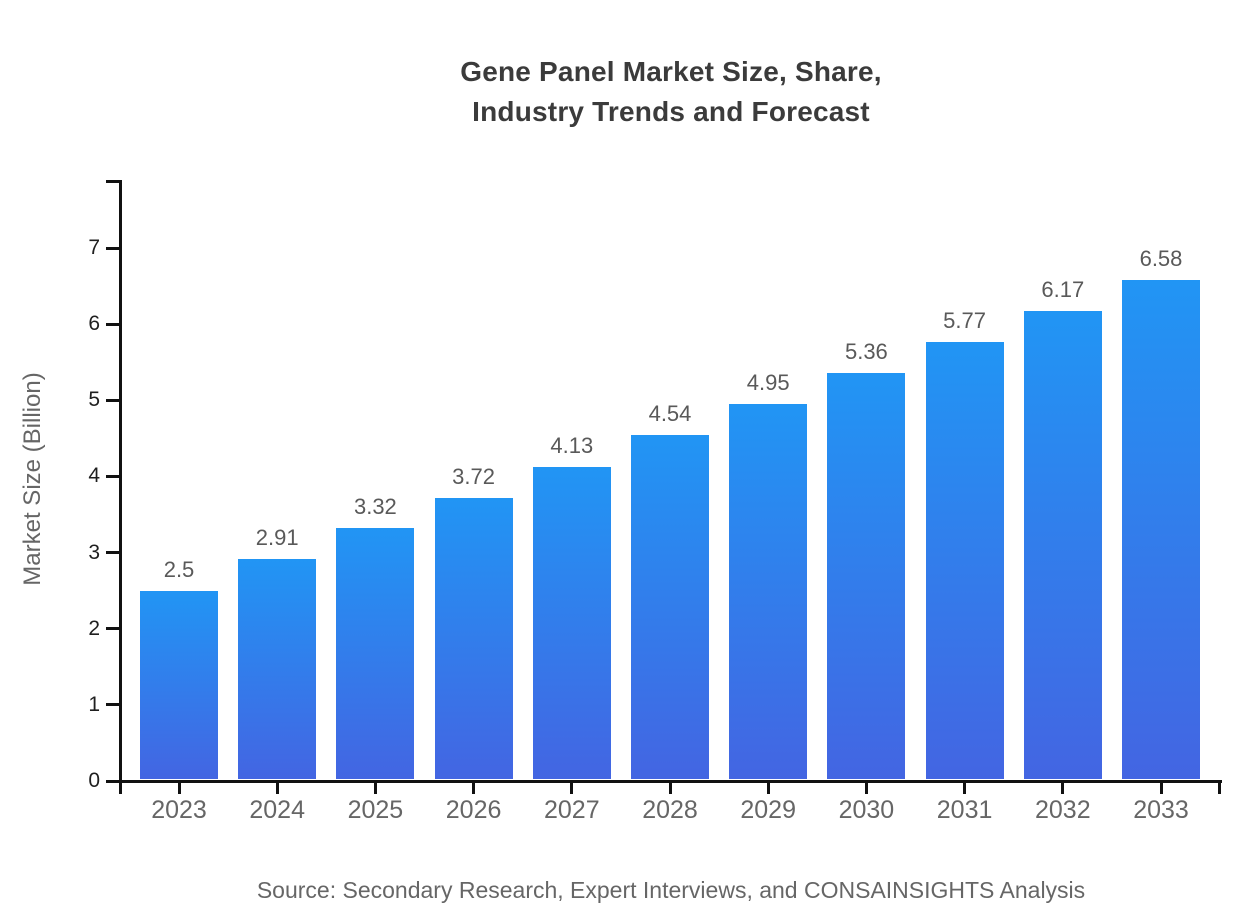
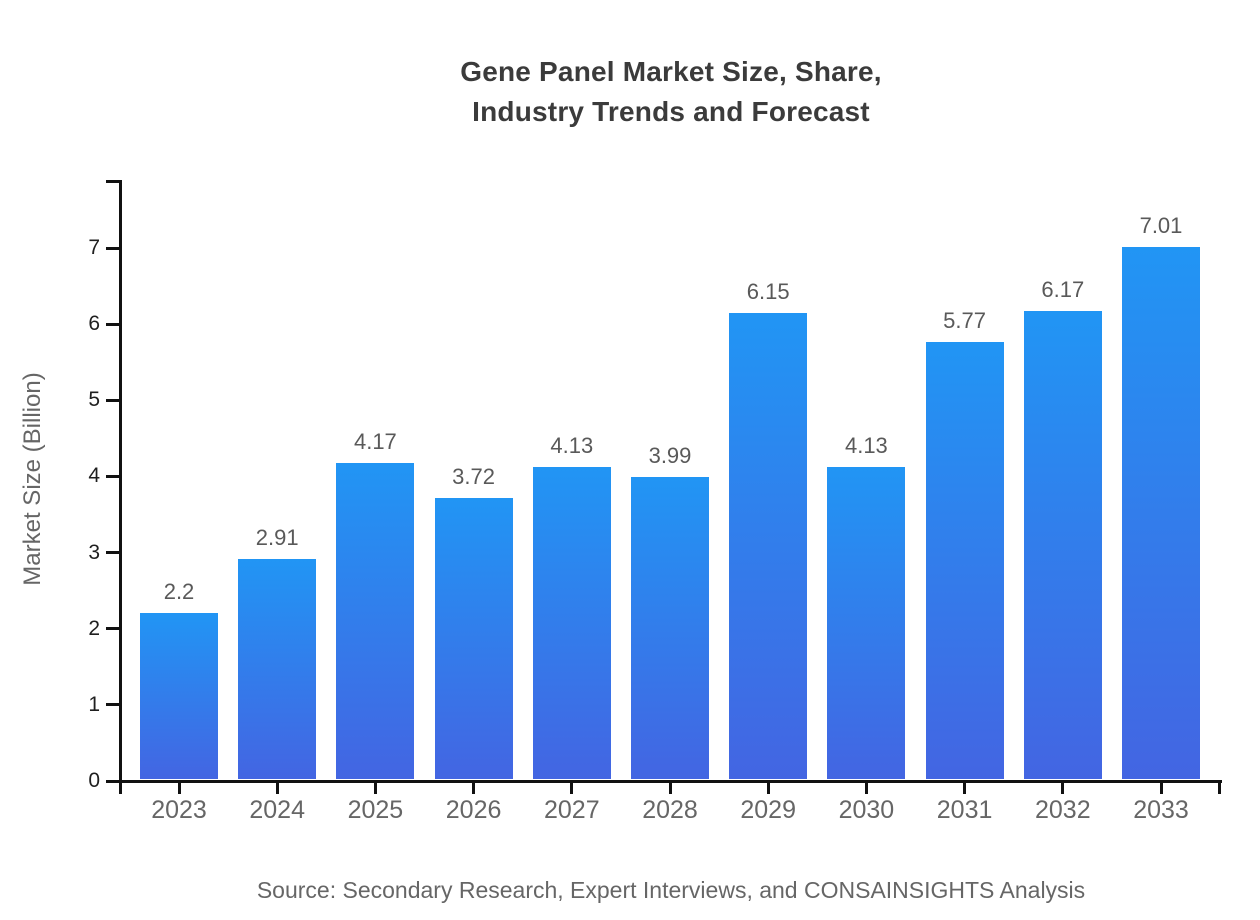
2023: 2.5 -> 2.2
2025: 3.32 -> 4.17
2028: 4.54 -> 3.99
2029: 4.95 -> 6.15
2030: 5.36 -> 4.13
2033: 6.58 -> 7.01
